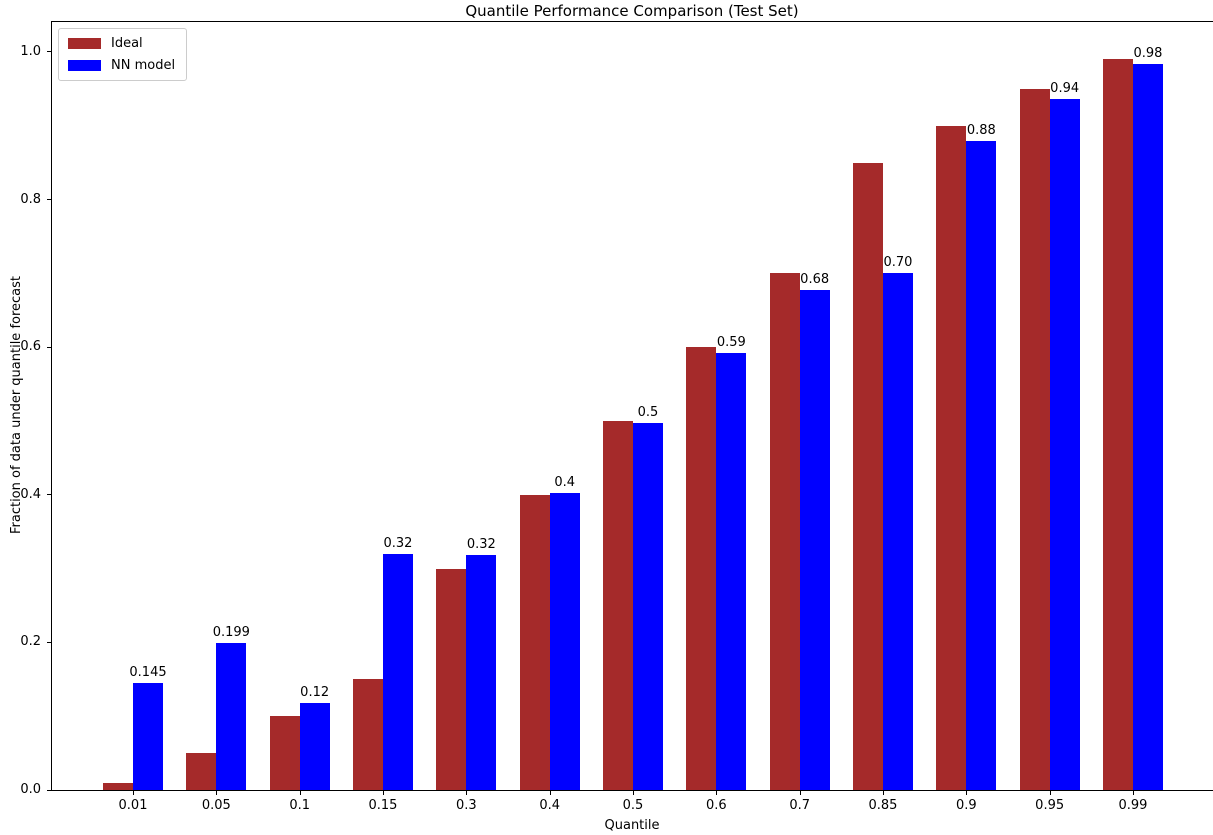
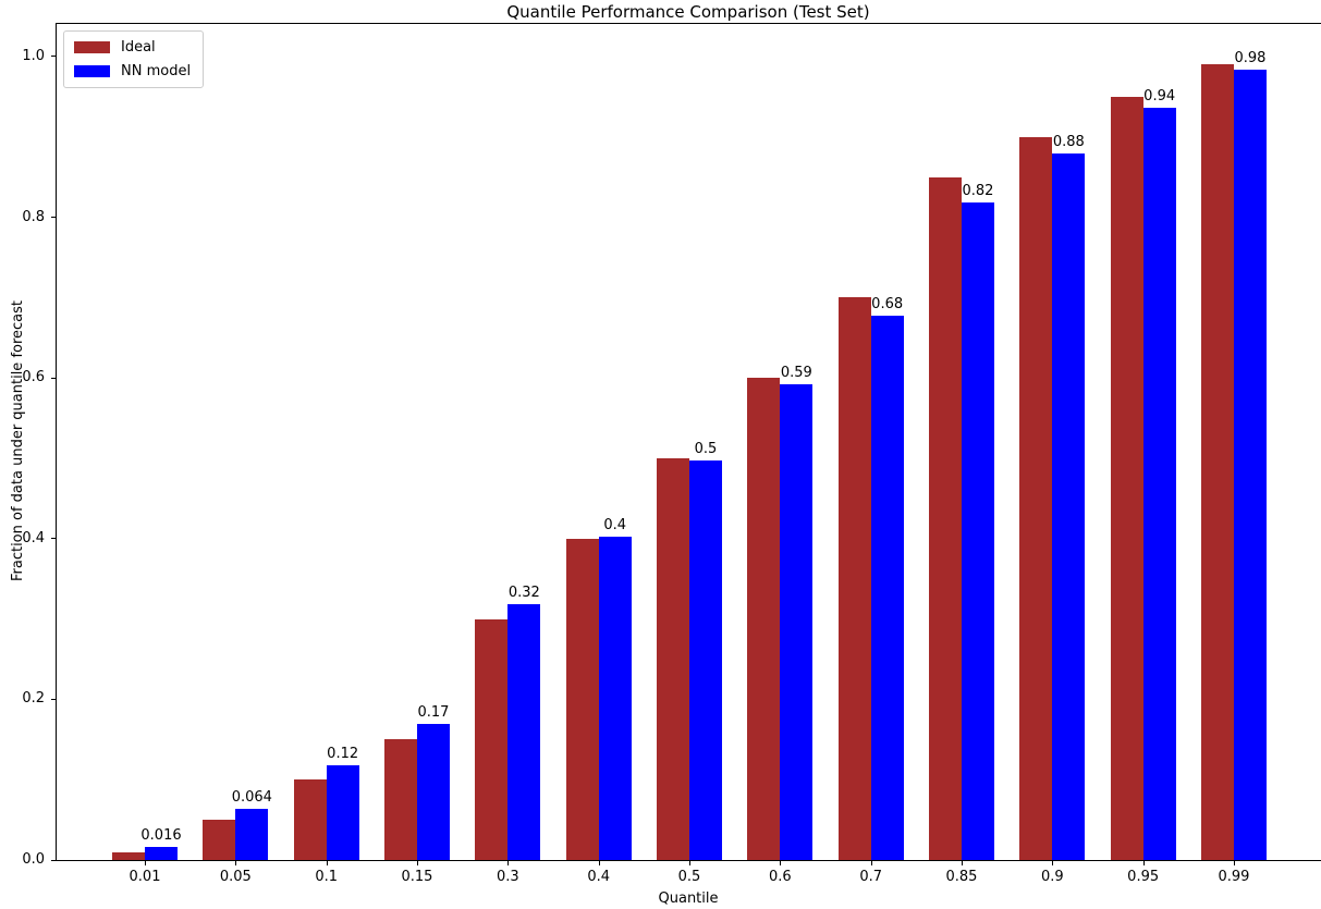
NN model/0.01: 0.145 -> 0.016
NN model/0.05: 0.199 -> 0.064
NN model/0.15: 0.32 -> 0.17
NN model/0.85: 0.70 -> 0.82
